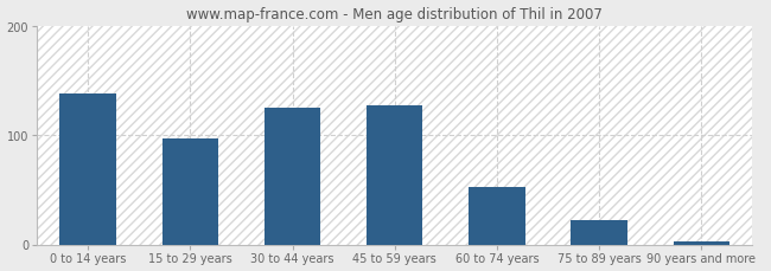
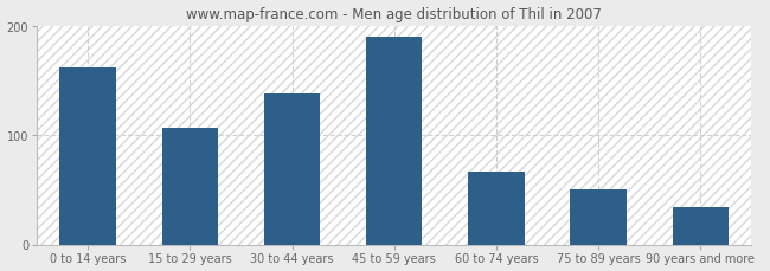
0 to 14 years: 138 -> 162
15 to 29 years: 97 -> 106
30 to 44 years: 125 -> 138
45 to 59 years: 127 -> 190
60 to 74 years: 52 -> 66
75 to 89 years: 22 -> 50
90 years and more: 3 -> 34
